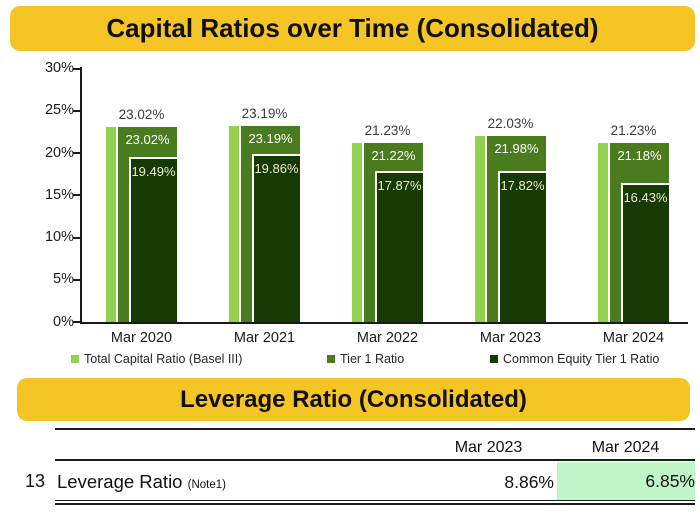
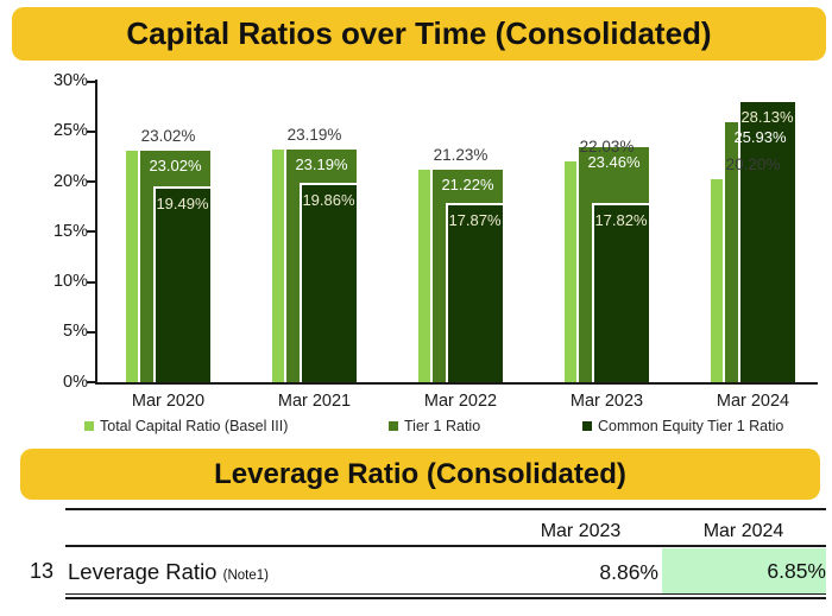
Tier 1 Ratio/Mar 2023: 21.98% -> 23.46%
Total Capital Ratio (Basel III)/Mar 2024: 21.23% -> 20.20%
Tier 1 Ratio/Mar 2024: 21.18% -> 25.93%
Common Equity Tier 1 Ratio/Mar 2024: 16.43% -> 28.13%
